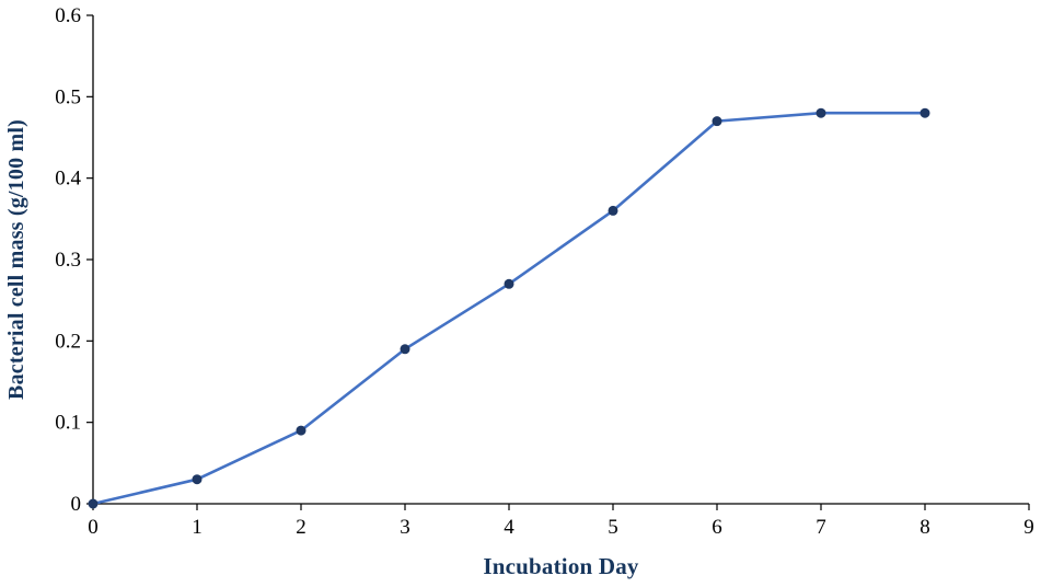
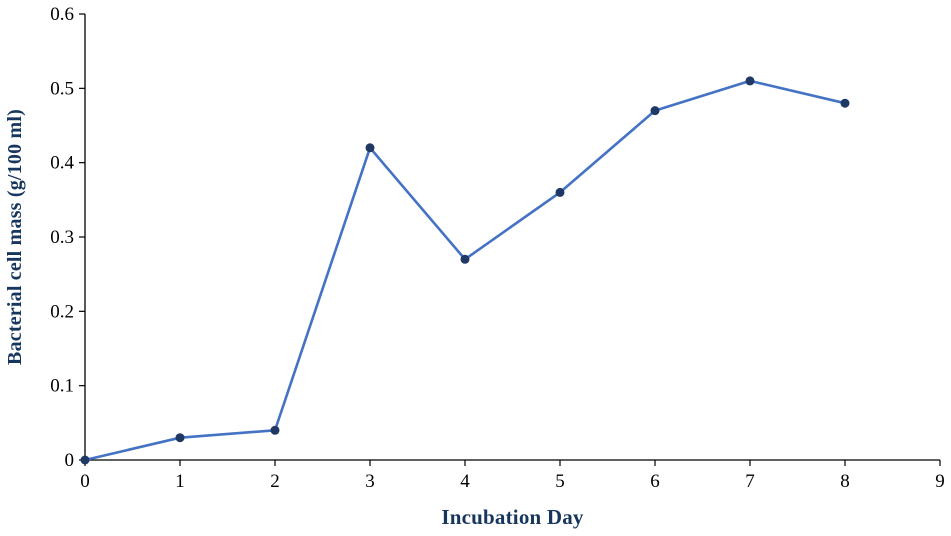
2: 0.09 -> 0.04
3: 0.19 -> 0.42
7: 0.48 -> 0.51
